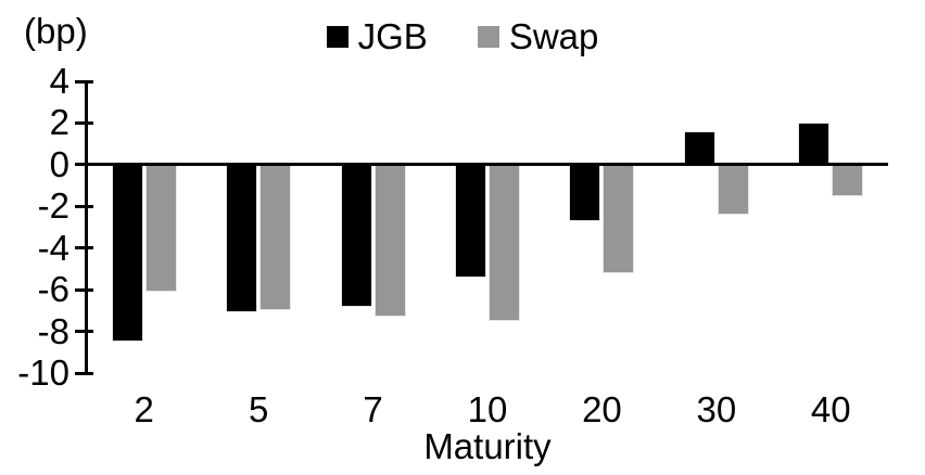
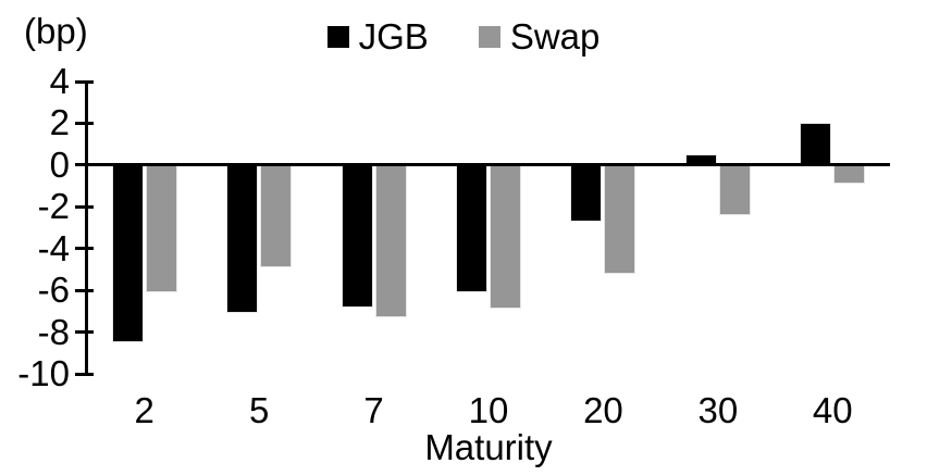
Swap/5: -7.0 -> -4.9
JGB/10: -5.4 -> -6.1
Swap/10: -7.5 -> -6.9
JGB/30: 1.6 -> 0.5
Swap/40: -1.5 -> -0.9
